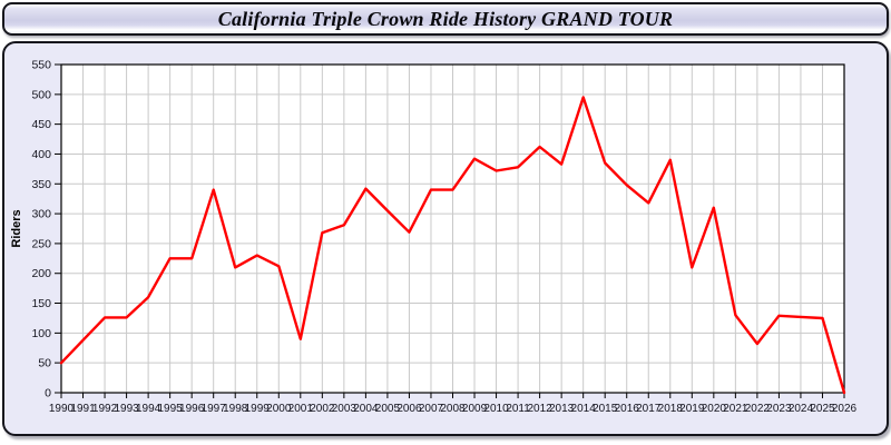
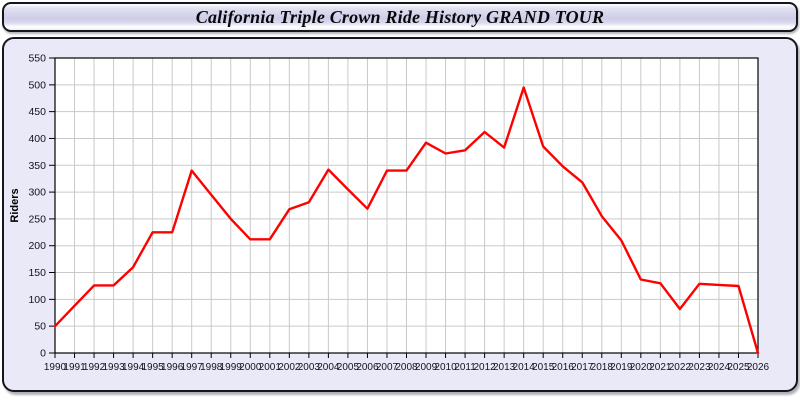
1998: 210 -> 300
1999: 230 -> 250
2001: 90 -> 210
2018: 390 -> 260
2020: 310 -> 140
